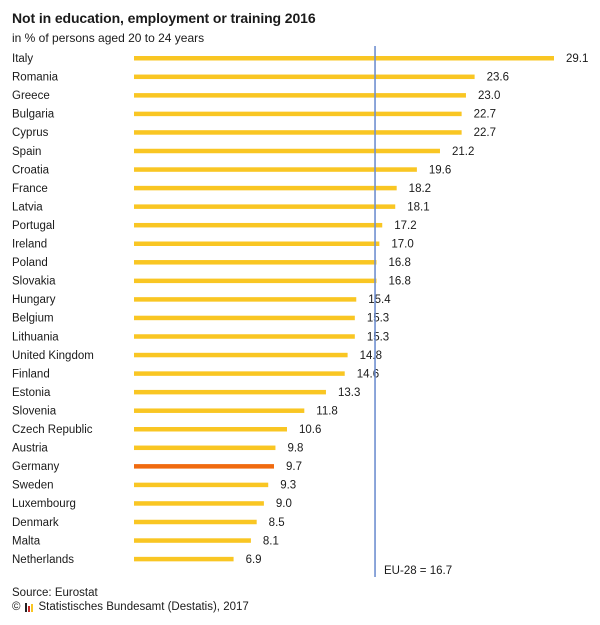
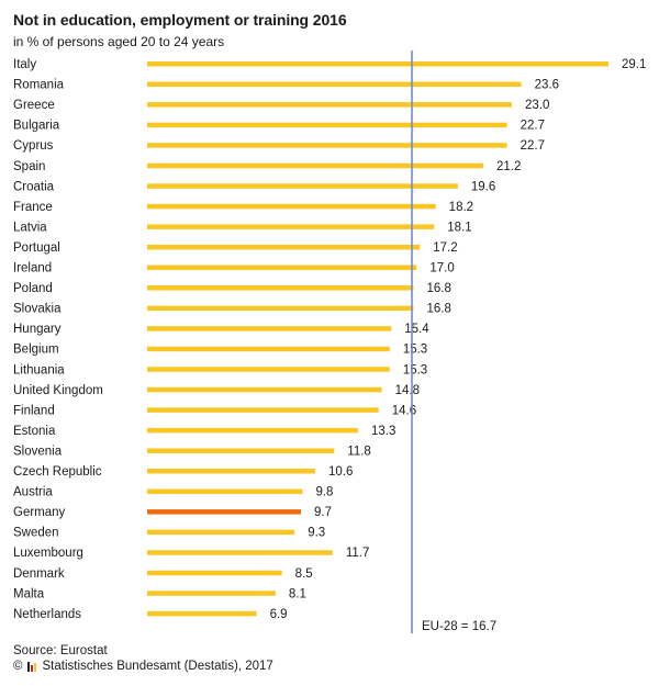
Luxembourg: 9.0 -> 11.7
